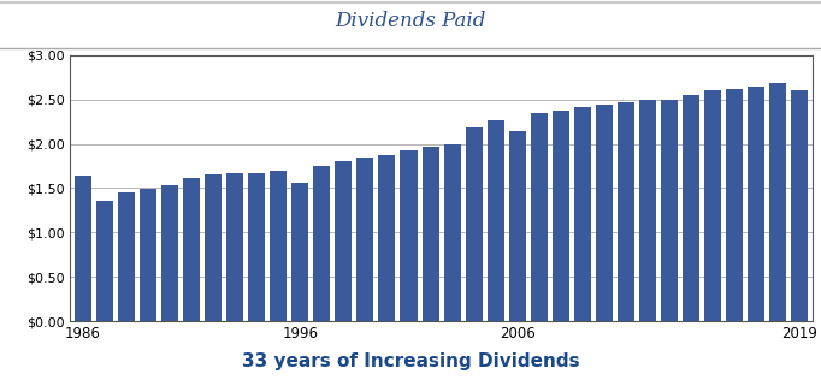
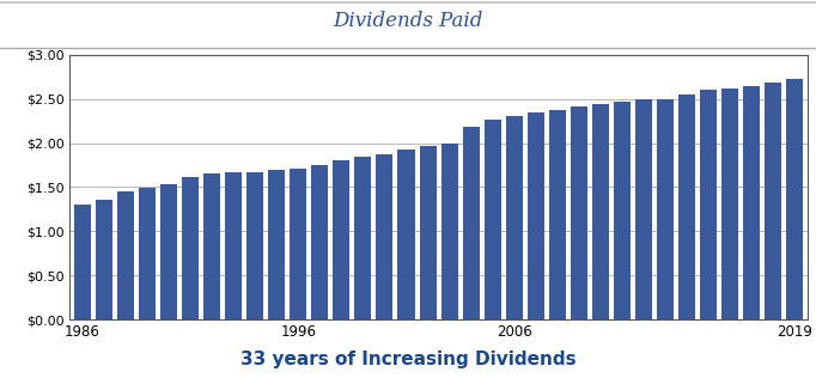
1986: $1.64 -> $1.30
1996: $1.56 -> $1.71
2006: $2.14 -> $2.30
2019: $2.60 -> $2.73
